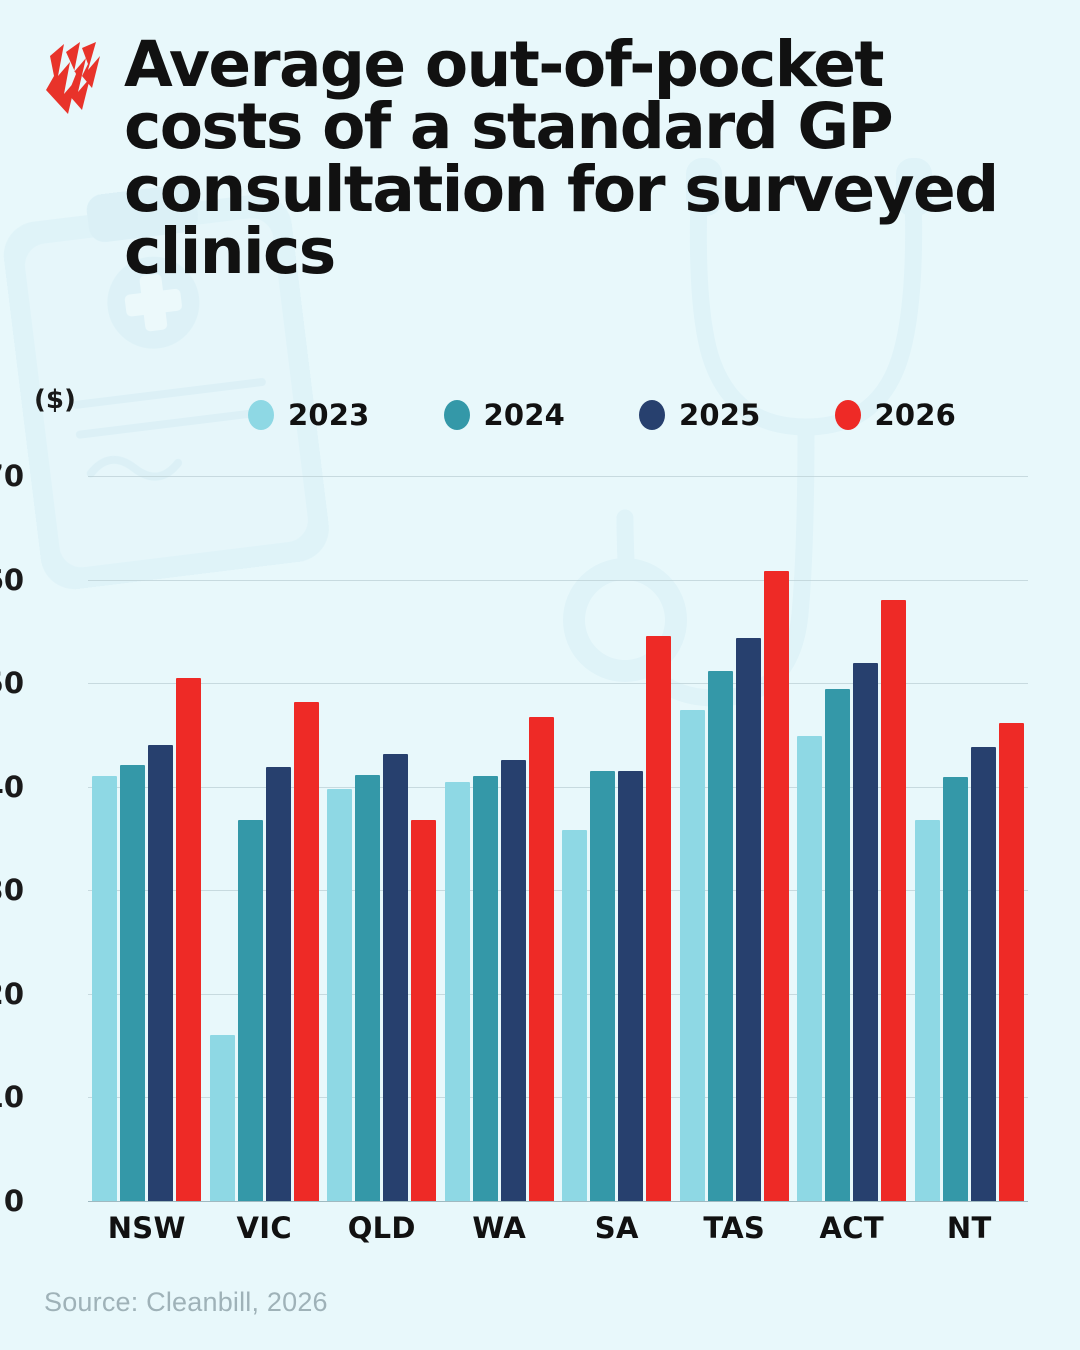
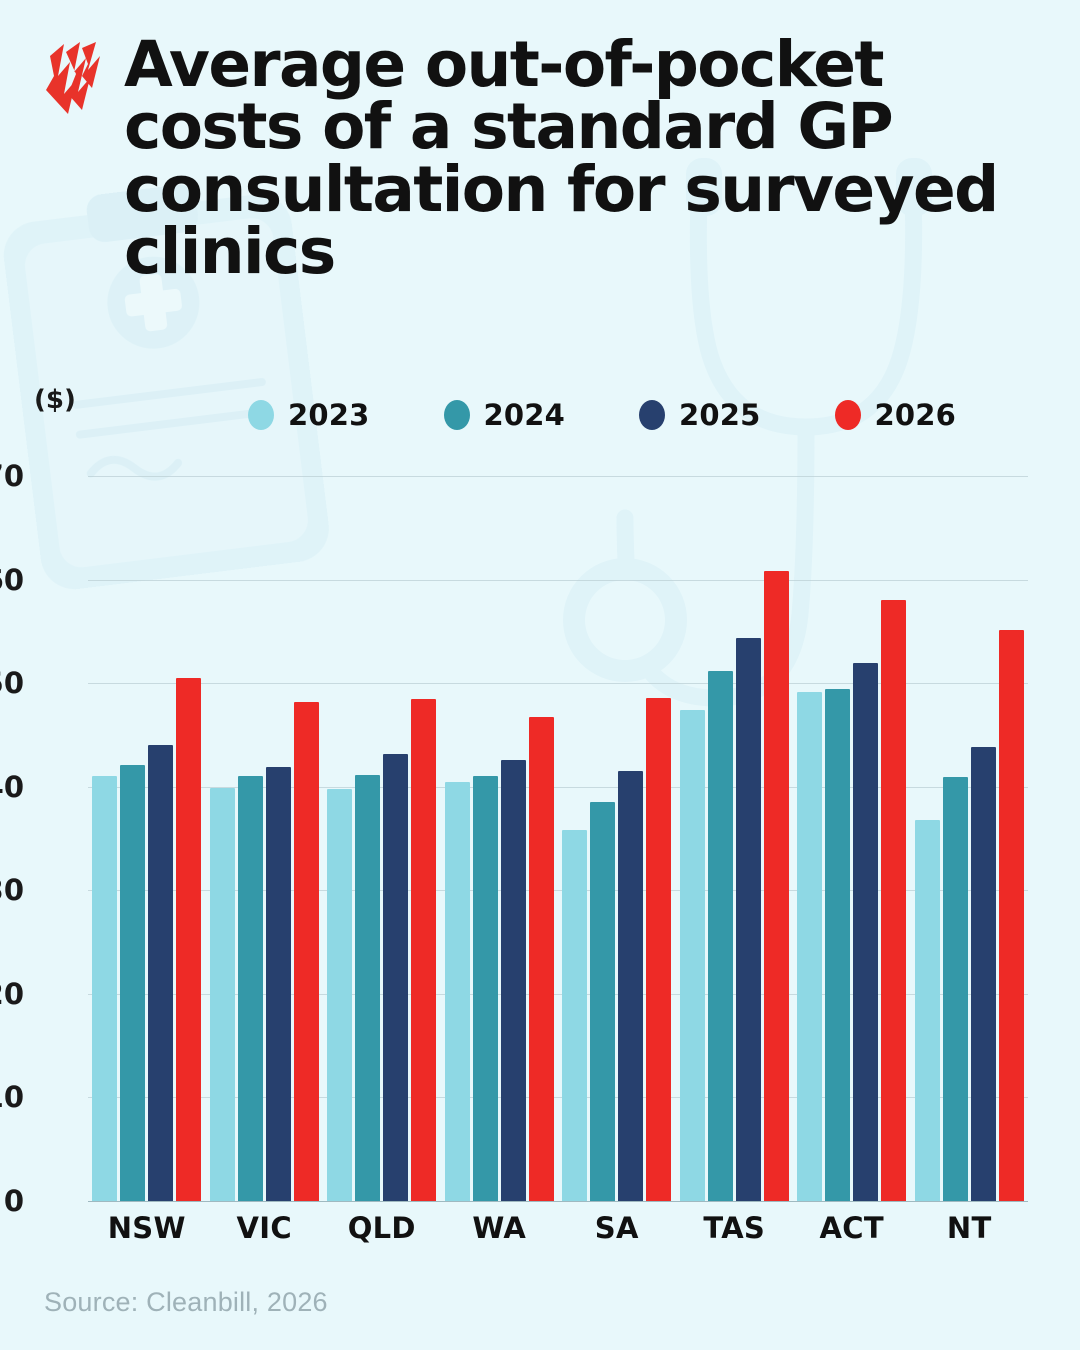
2023/VIC: 16.0 -> 39.9
2024/VIC: 36.8 -> 41.0
2026/QLD: 36.8 -> 48.5
2024/SA: 41.5 -> 38.5
2026/SA: 54.6 -> 48.6
2023/ACT: 44.9 -> 49.1
2026/NT: 46.2 -> 55.1
